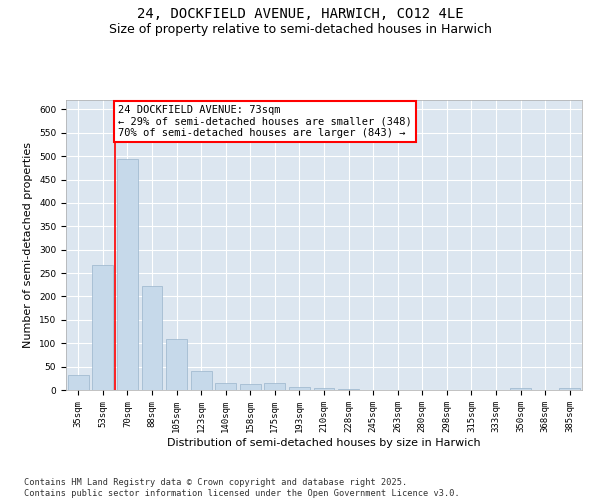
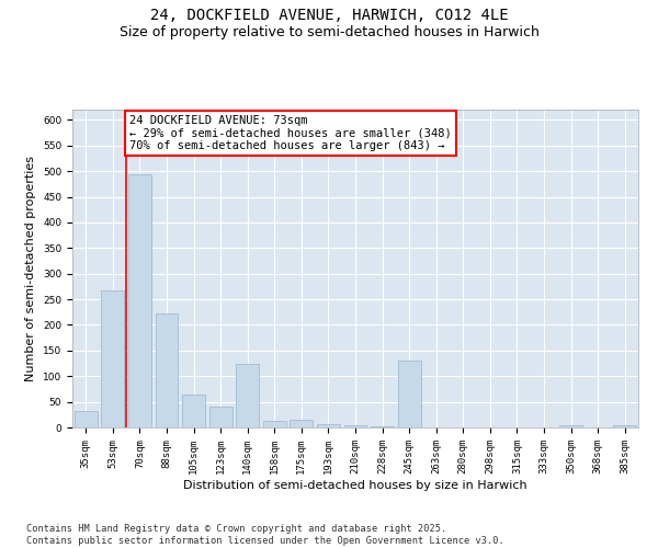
105sqm: 108 -> 65
140sqm: 14 -> 125
245sqm: 1 -> 130
